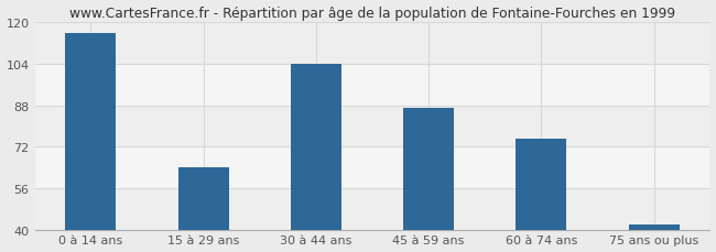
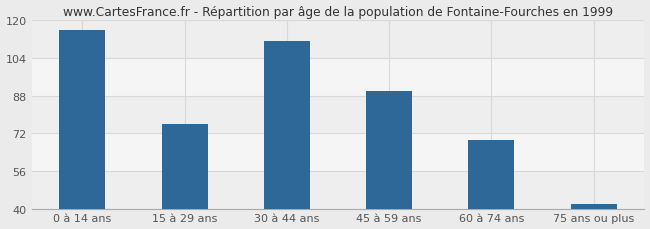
15 à 29 ans: 64 -> 76
30 à 44 ans: 104 -> 111
45 à 59 ans: 87 -> 90
60 à 74 ans: 75 -> 69
